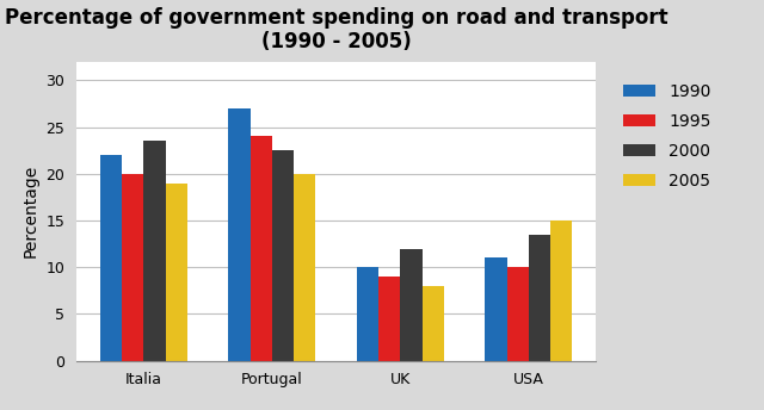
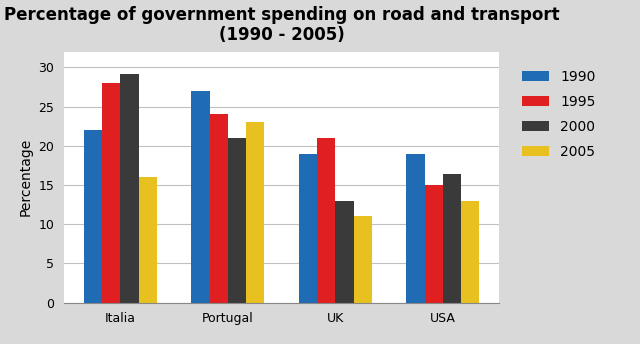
1995/Italia: 20 -> 28
2000/Italia: 23.5 -> 29.2
2005/Italia: 19 -> 16
2000/Portugal: 22.5 -> 21.0
2005/Portugal: 20 -> 23
1990/UK: 10 -> 19
1995/UK: 9 -> 21
2000/UK: 12.0 -> 13.0
2005/UK: 8 -> 11
1990/USA: 11 -> 19
1995/USA: 10 -> 15
2000/USA: 13.5 -> 16.4
2005/USA: 15 -> 13
